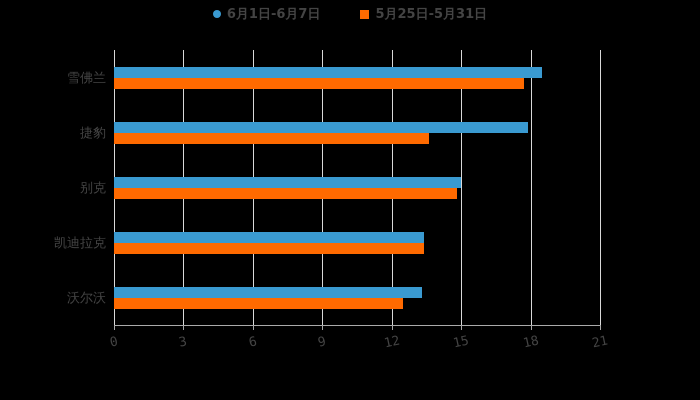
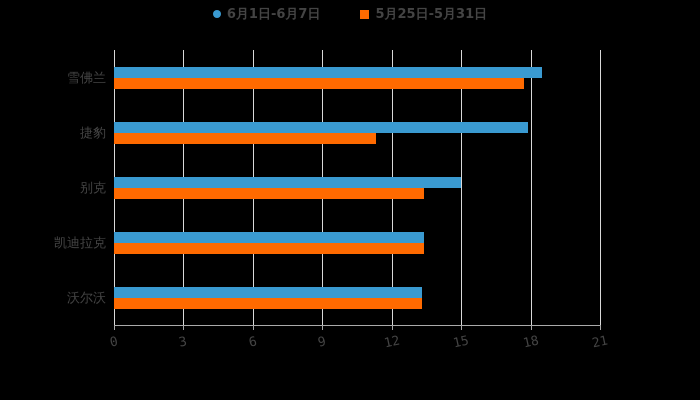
5月25日-5月31日/捷豹: 13.6 -> 11.3
5月25日-5月31日/别克: 14.8 -> 13.4
5月25日-5月31日/沃尔沃: 12.5 -> 13.3
